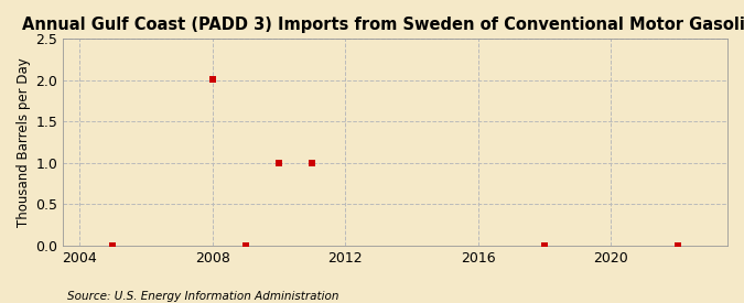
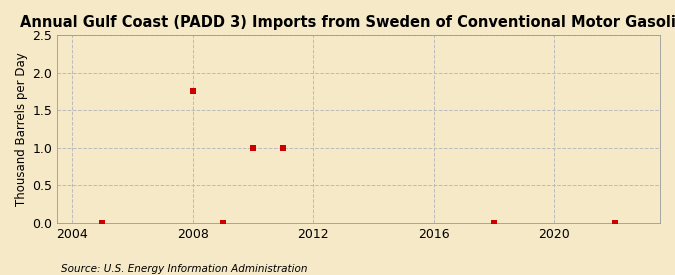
2008: 2.01 -> 1.76
